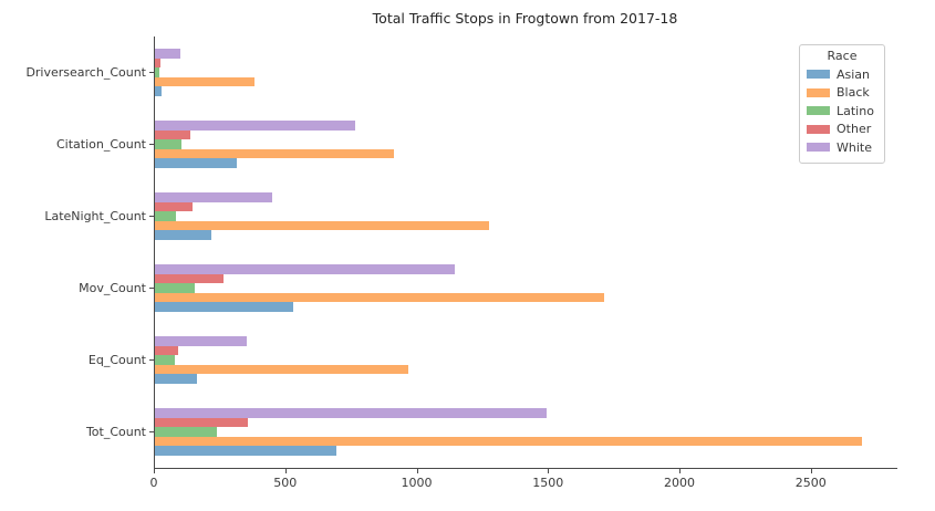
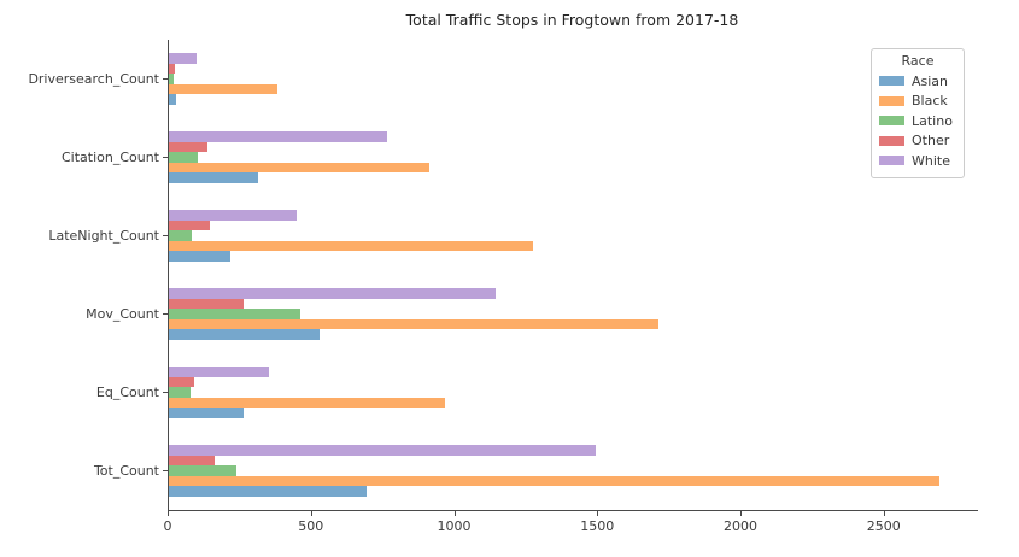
Latino/Mov_Count: 150 -> 460
Asian/Eq_Count: 160 -> 260
Other/Tot_Count: 360 -> 160
